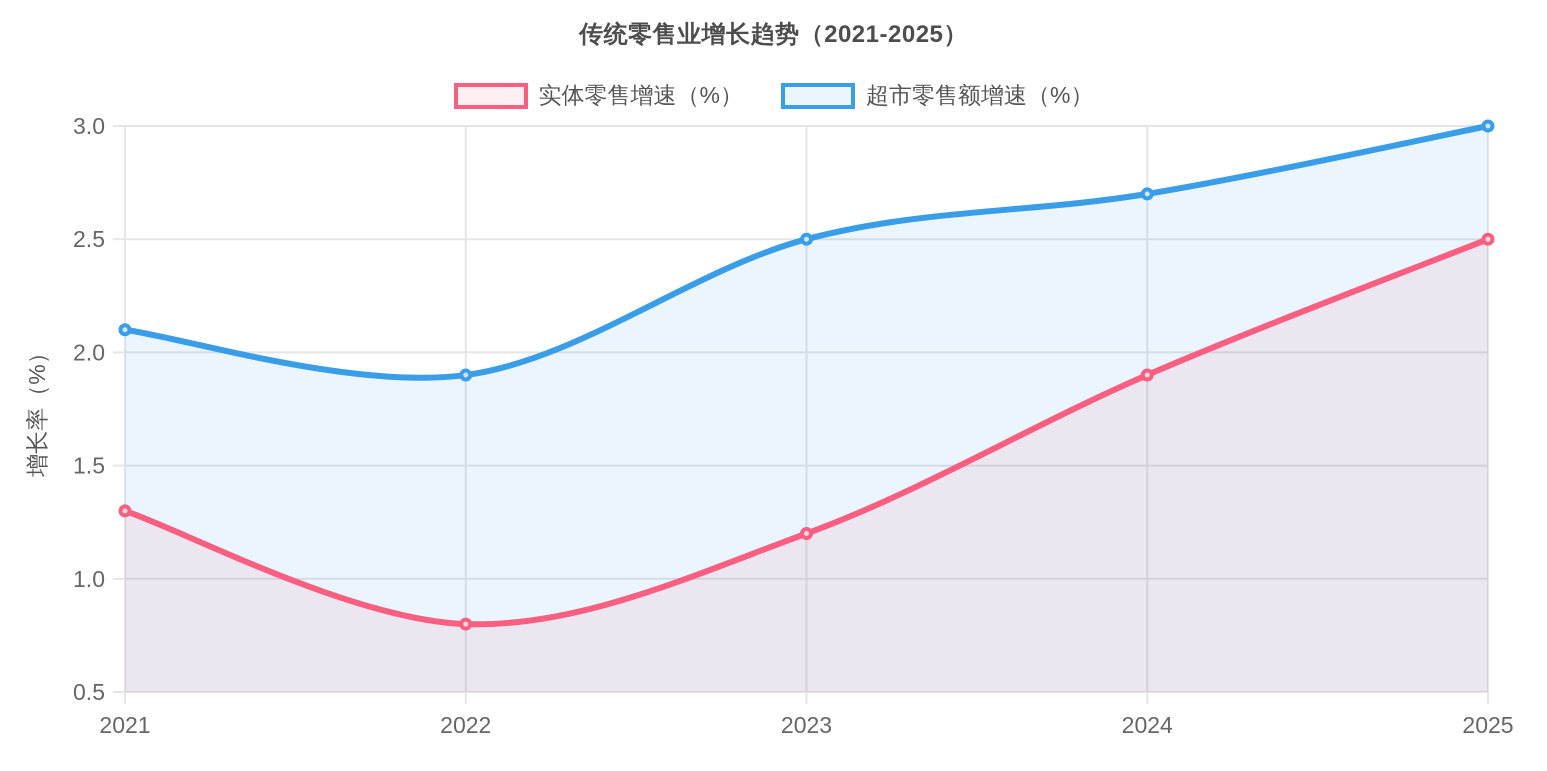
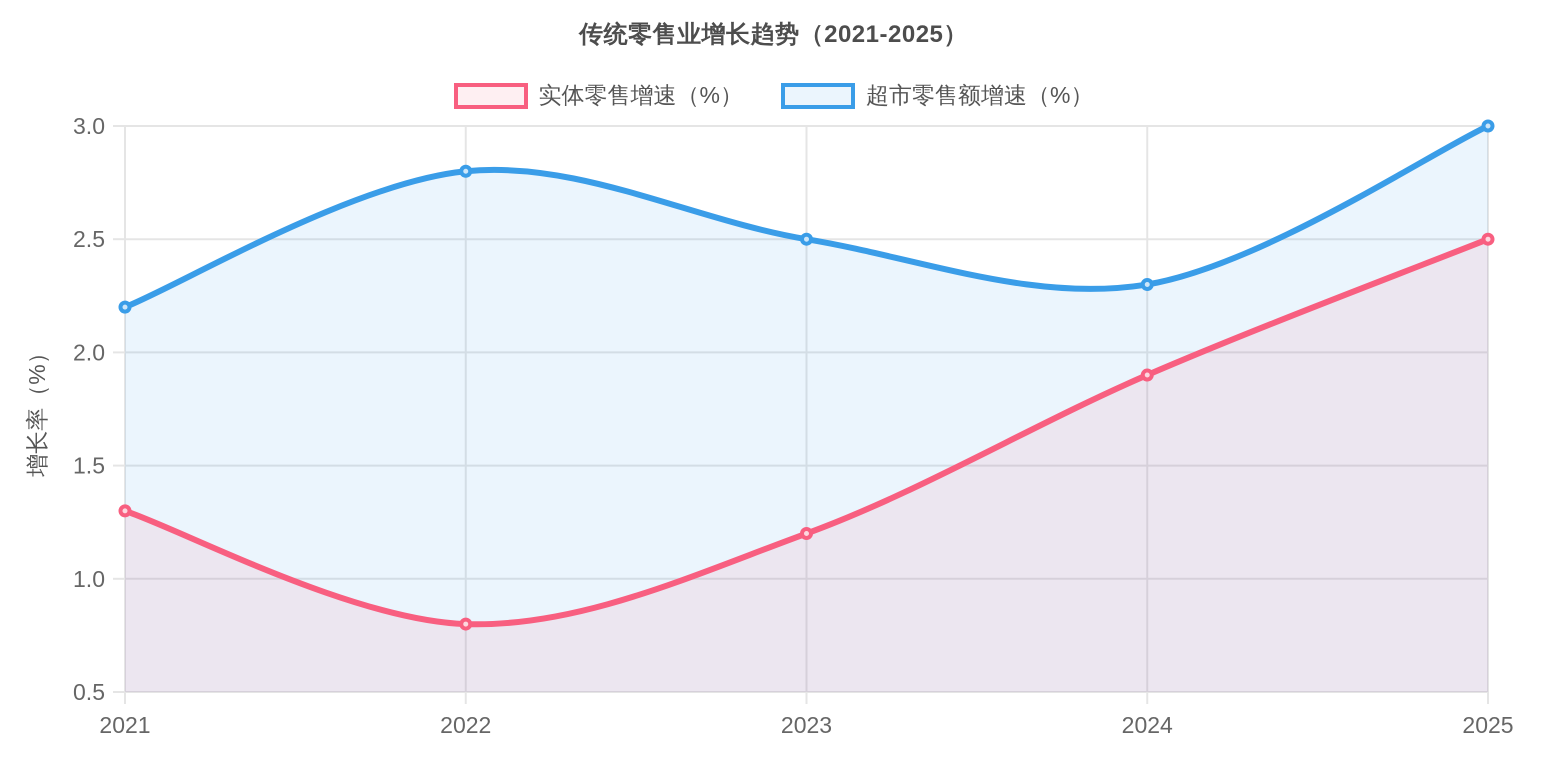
超市零售额增速（%）/2021: 2.1 -> 2.2
超市零售额增速（%）/2022: 1.9 -> 2.8
超市零售额增速（%）/2024: 2.7 -> 2.3
